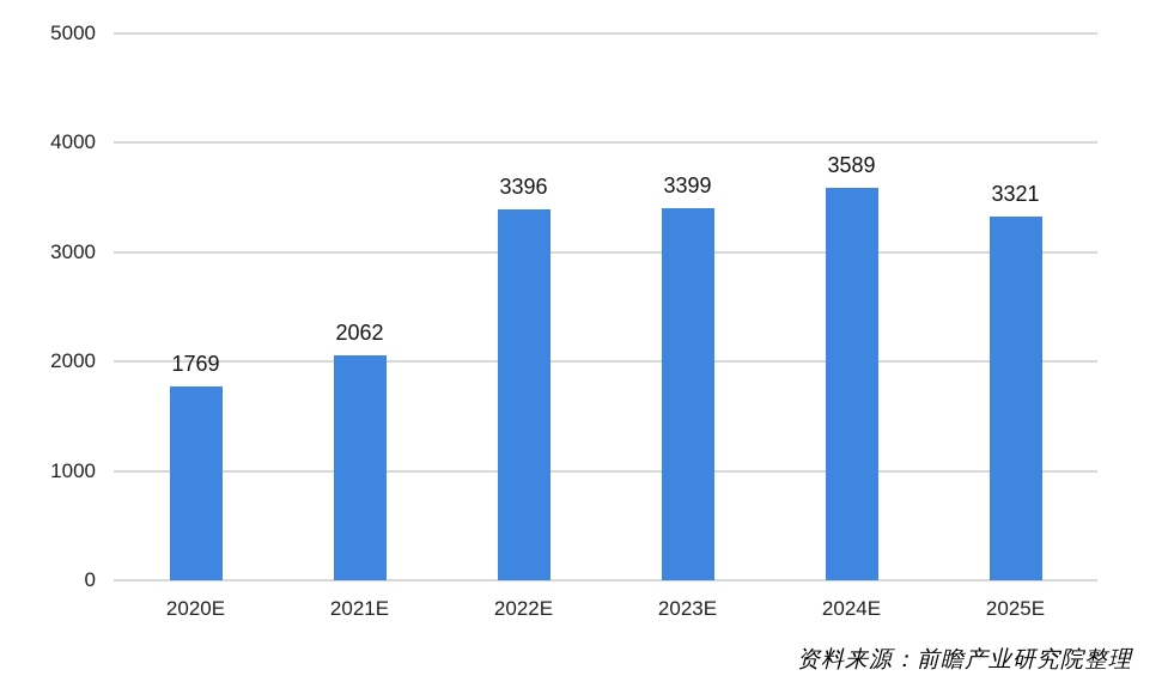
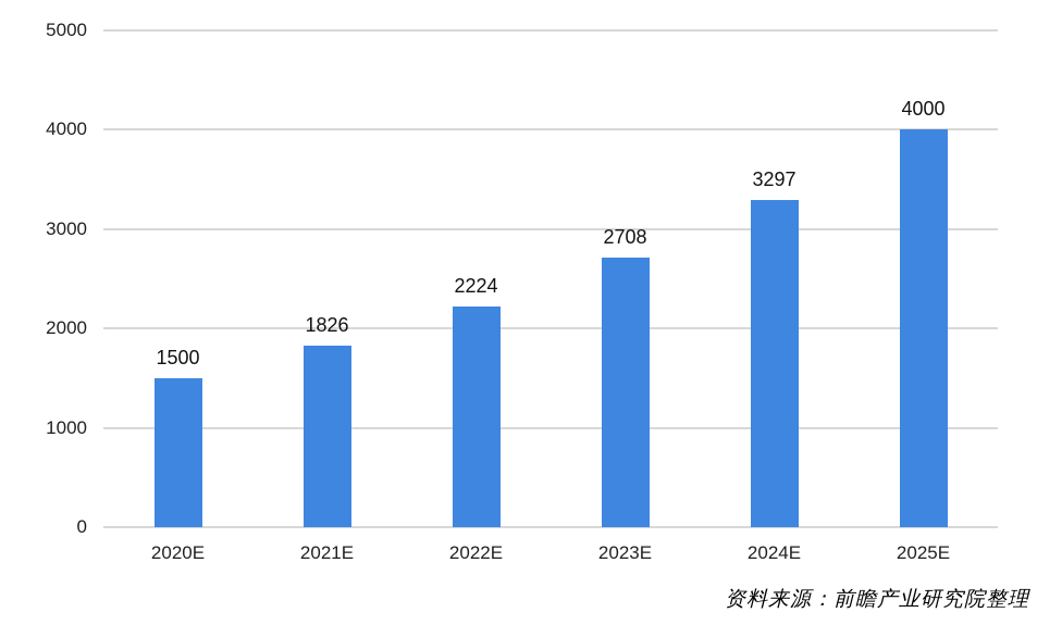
2020E: 1769 -> 1500
2021E: 2062 -> 1826
2022E: 3396 -> 2224
2023E: 3399 -> 2708
2024E: 3589 -> 3297
2025E: 3321 -> 4000
